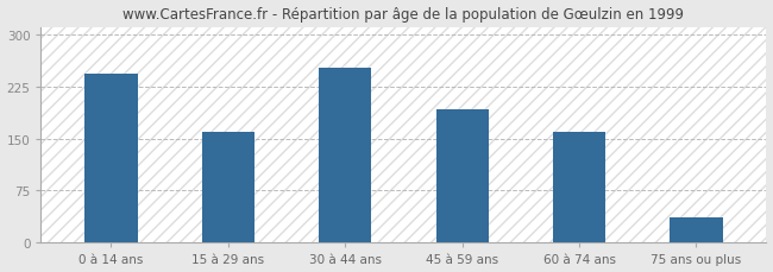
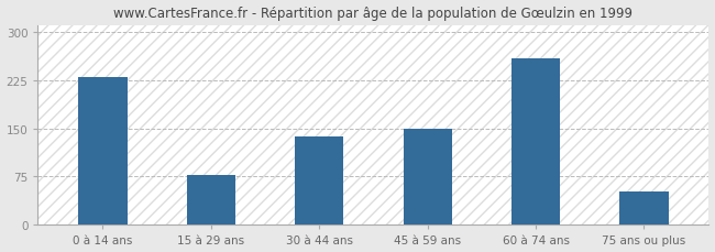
0 à 14 ans: 243 -> 230
15 à 29 ans: 160 -> 78
30 à 44 ans: 252 -> 138
45 à 59 ans: 192 -> 150
60 à 74 ans: 160 -> 258
75 ans ou plus: 37 -> 52
